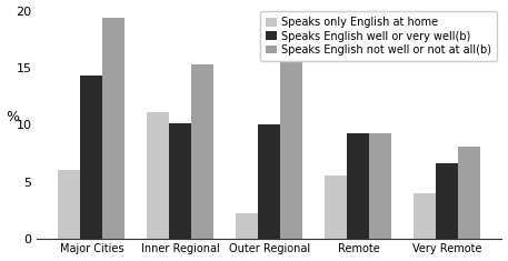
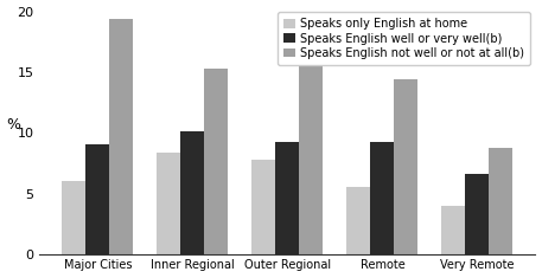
Speaks English well or very well(b)/Major Cities: 14.3 -> 9.1
Speaks only English at home/Inner Regional: 11.1 -> 8.4
Speaks only English at home/Outer Regional: 2.3 -> 7.8
Speaks English well or very well(b)/Outer Regional: 10.0 -> 9.3
Speaks English not well or not at all(b)/Remote: 9.3 -> 14.4
Speaks English not well or not at all(b)/Very Remote: 8.1 -> 8.8
